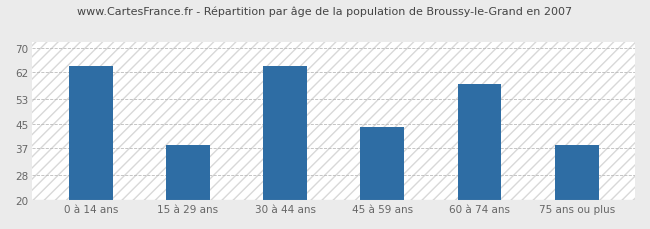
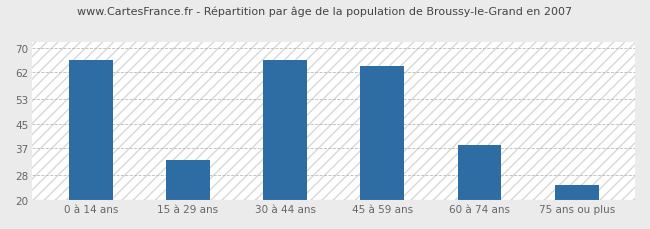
0 à 14 ans: 64 -> 66
15 à 29 ans: 38 -> 33
30 à 44 ans: 64 -> 66
45 à 59 ans: 44 -> 64
60 à 74 ans: 58 -> 38
75 ans ou plus: 38 -> 25
